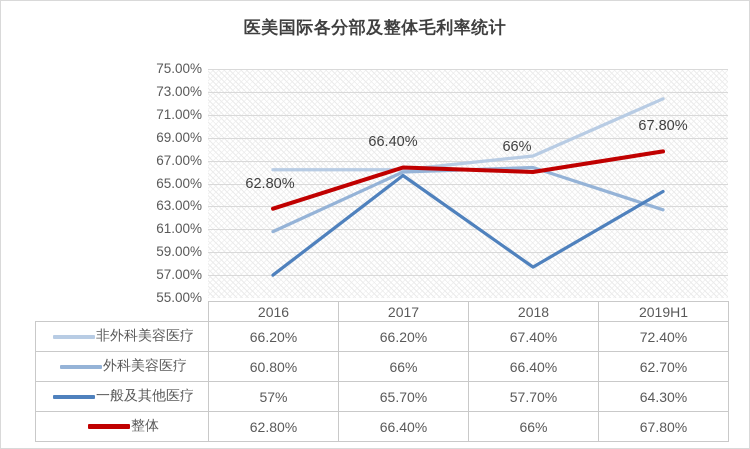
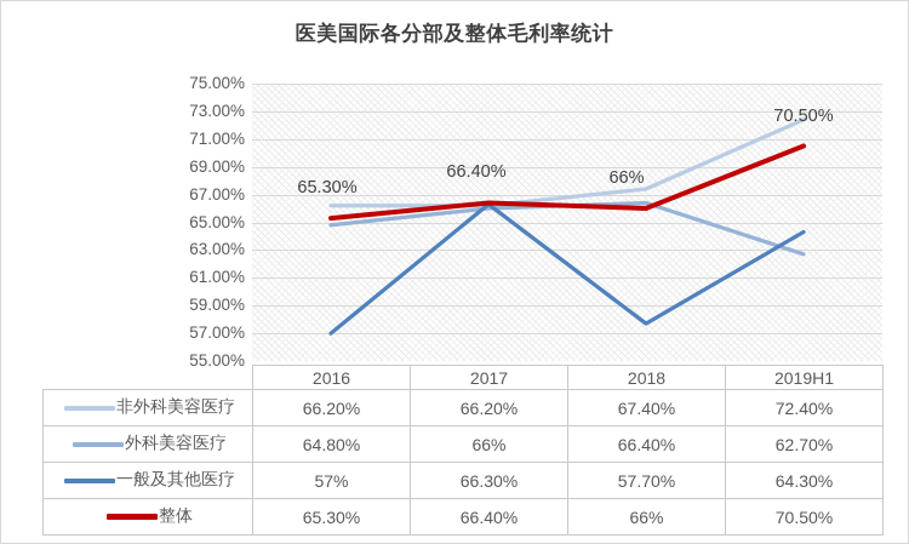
外科美容医疗/2016: 60.80% -> 64.80%
整体/2016: 62.80% -> 65.30%
一般及其他医疗/2017: 65.70% -> 66.30%
整体/2019H1: 67.80% -> 70.50%
